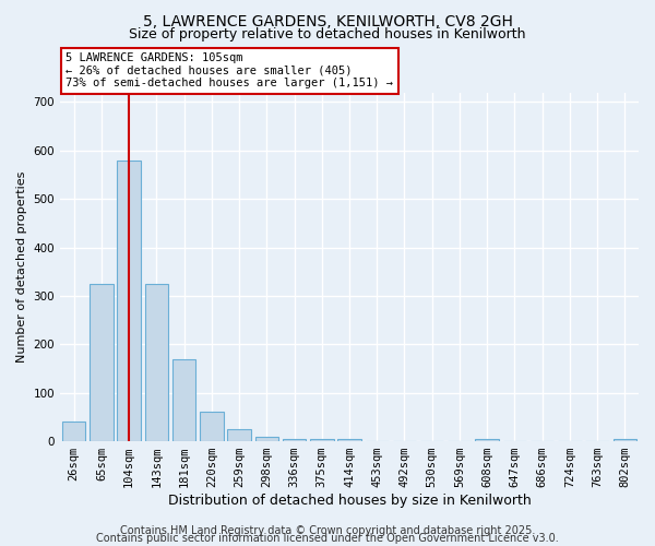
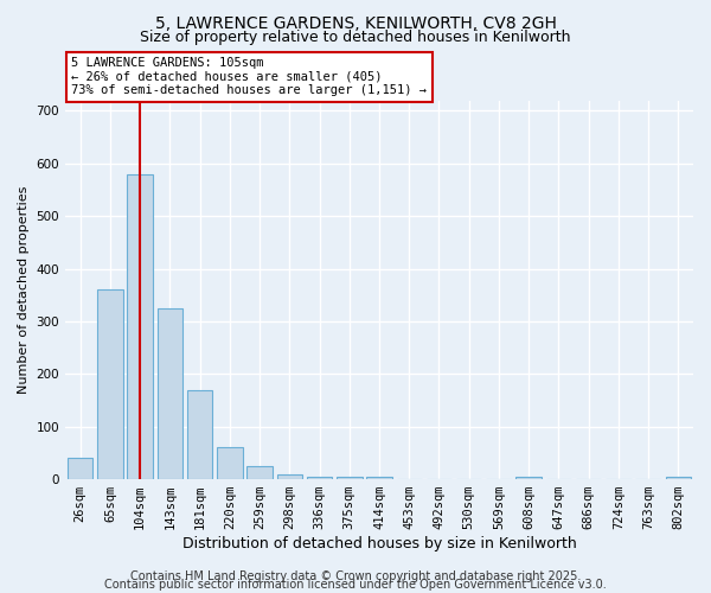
65sqm: 325 -> 360
